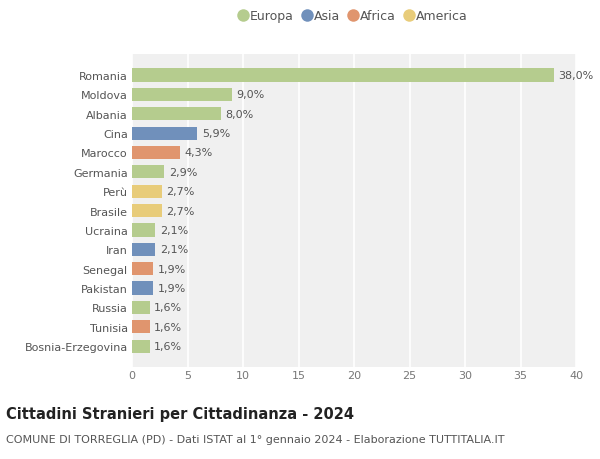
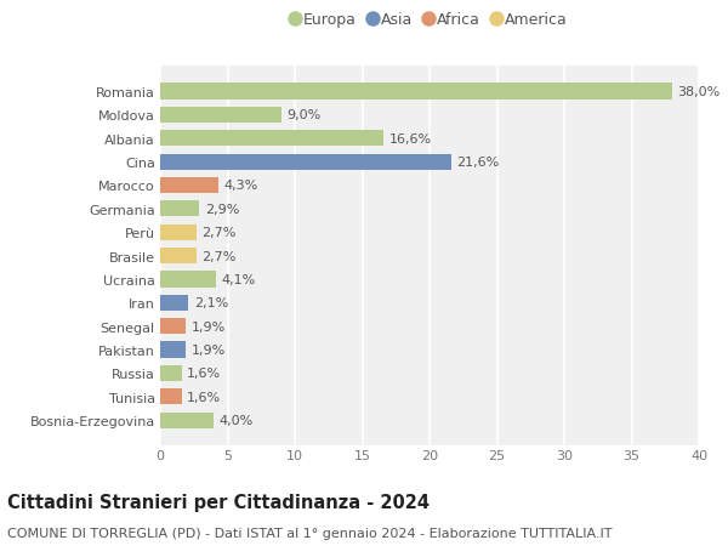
Albania: 8,0% -> 16,6%
Cina: 5,9% -> 21,6%
Ucraina: 2,1% -> 4,1%
Bosnia-Erzegovina: 1,6% -> 4,0%
